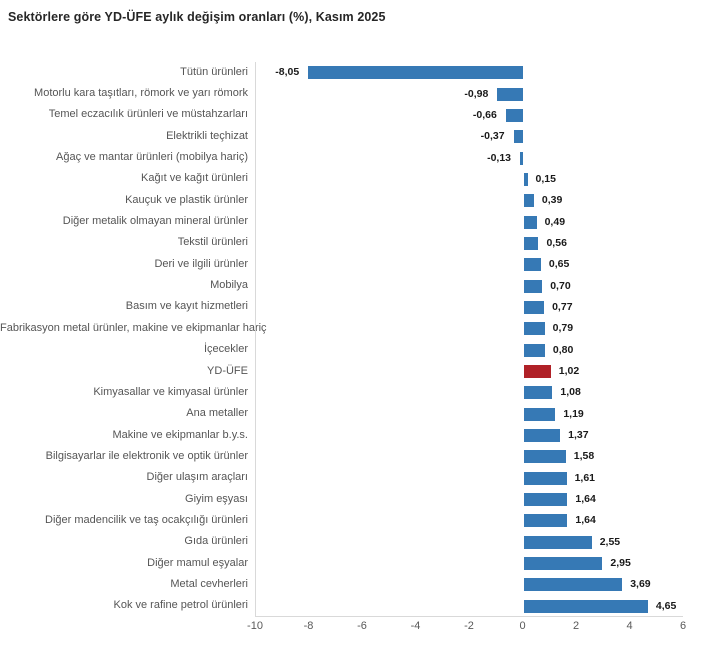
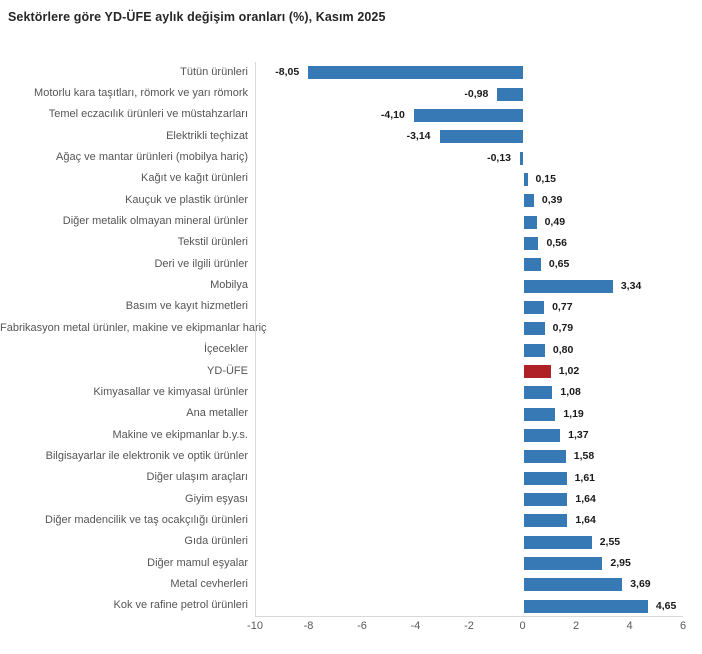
Temel eczacılık ürünleri ve müstahzarları: -0,66 -> -4,10
Elektrikli teçhizat: -0,37 -> -3,14
Mobilya: 0,70 -> 3,34
